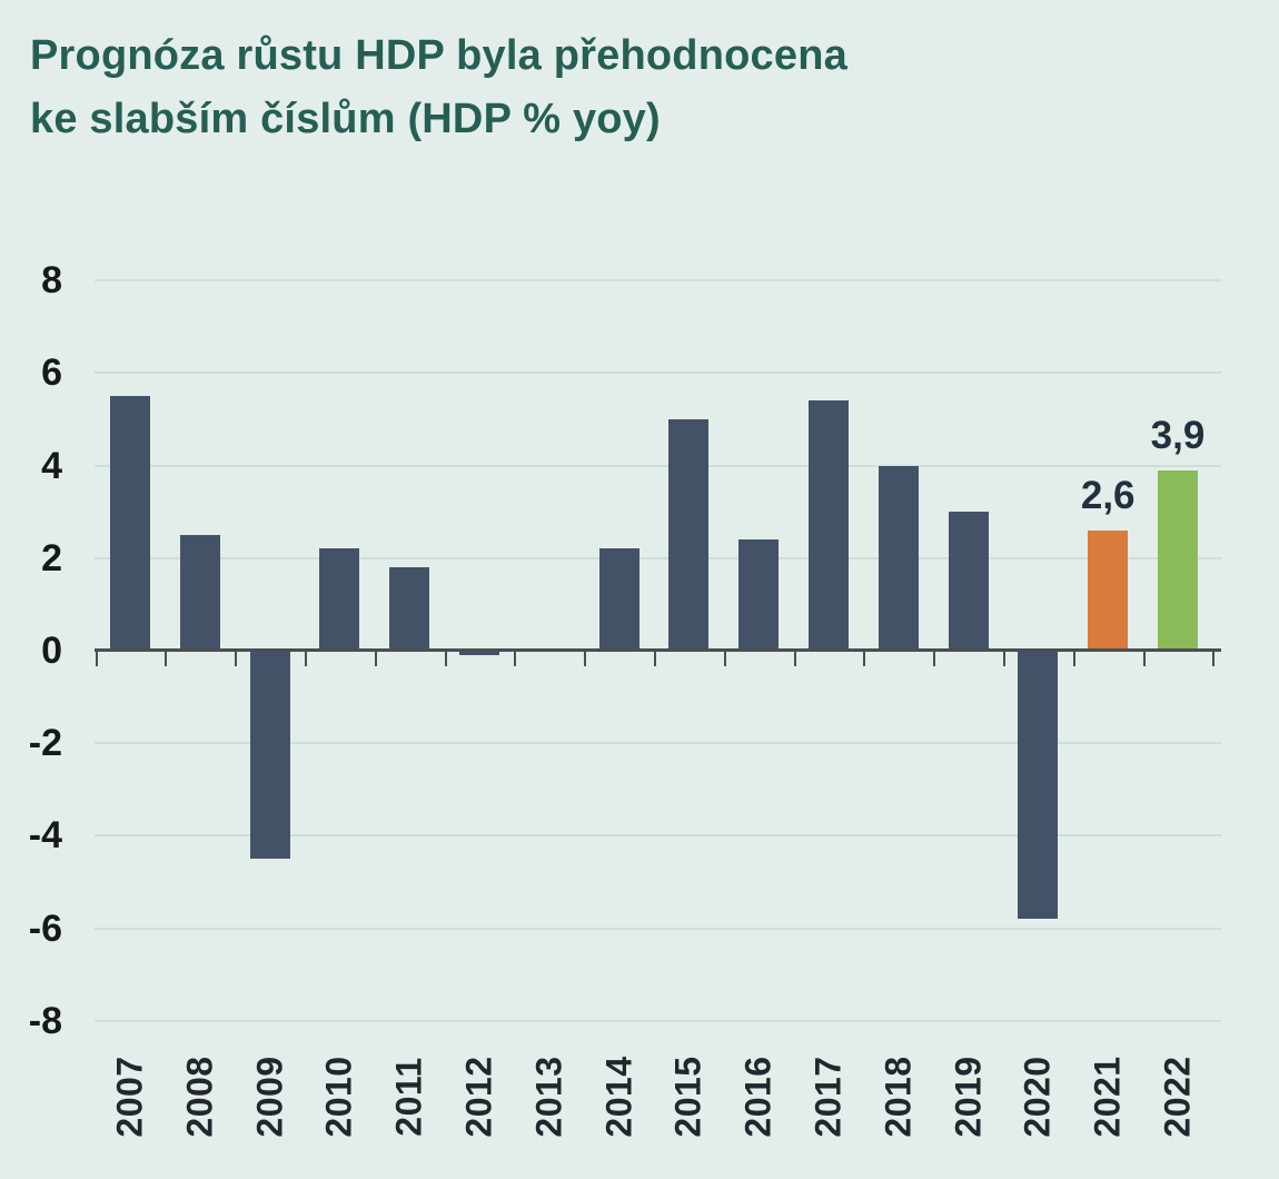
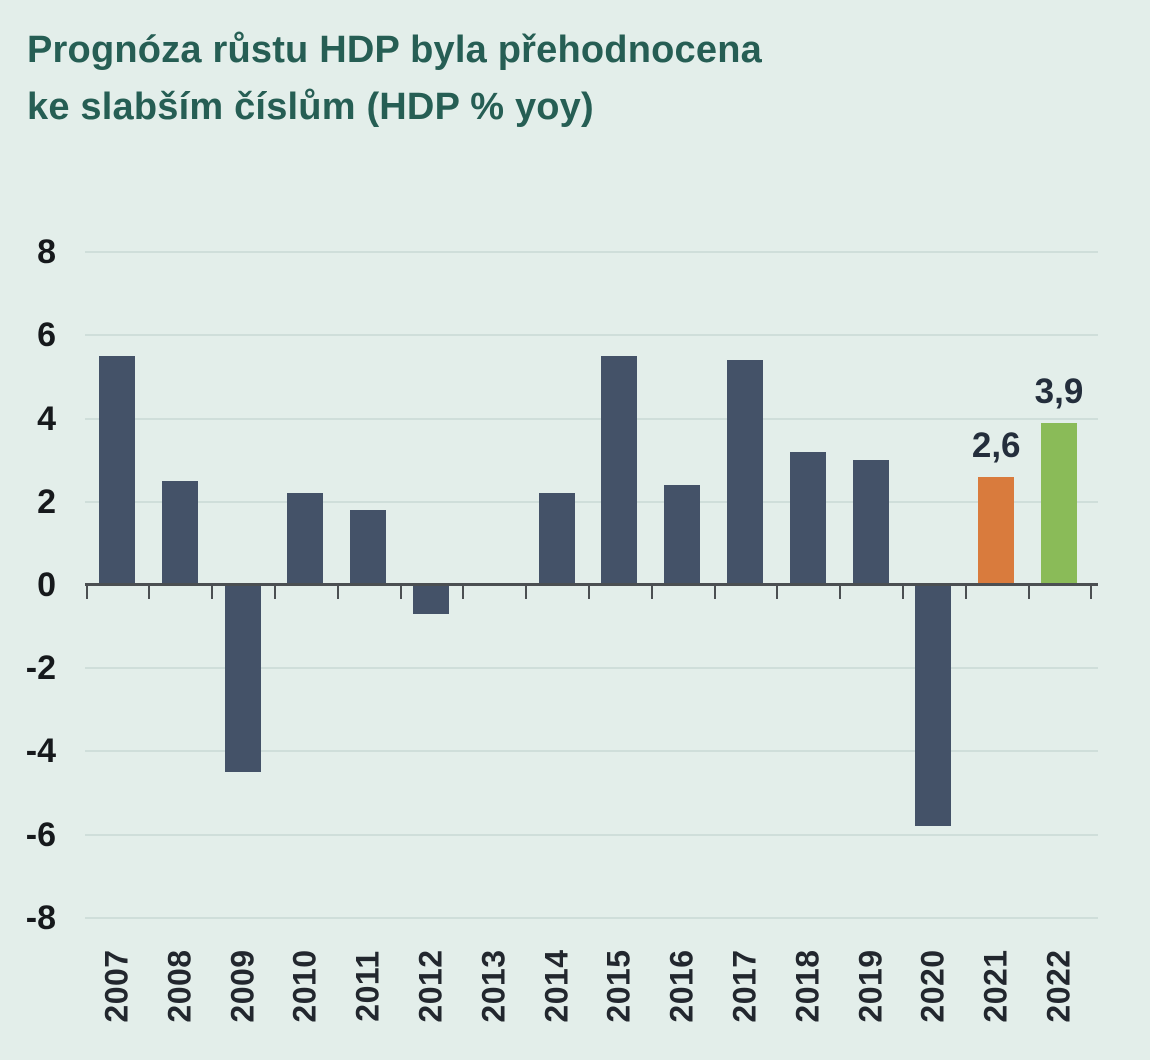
2012: -0.1 -> -0.7
2015: 5.0 -> 5.5
2018: 4.0 -> 3.2
